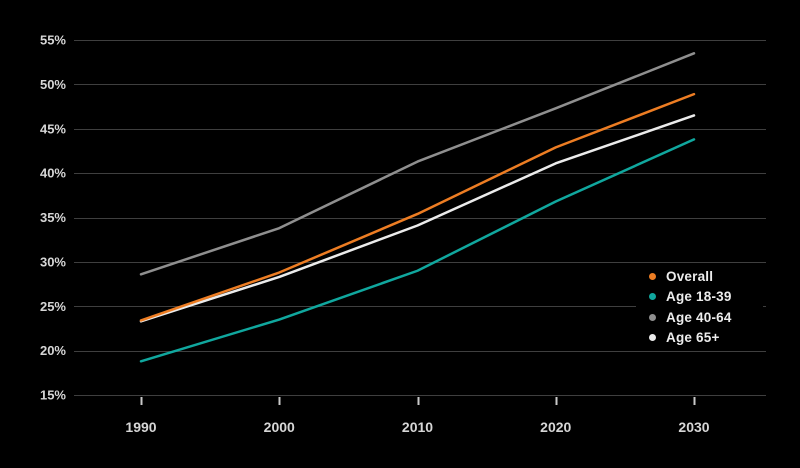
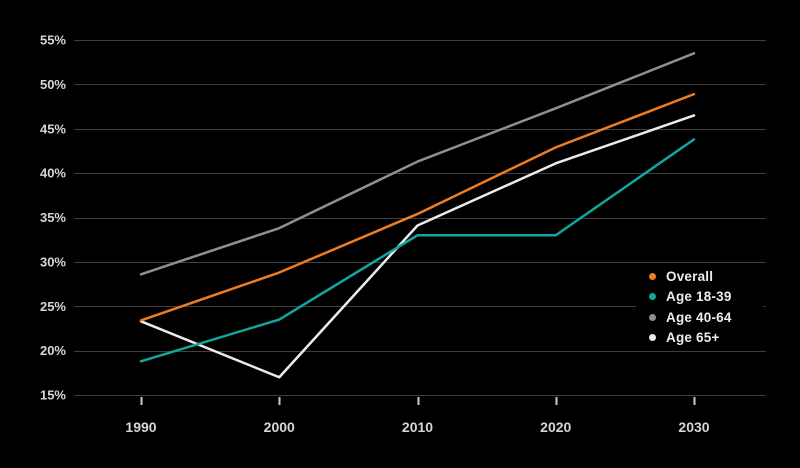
Age 65+/2000: 28% -> 17%
Age 18-39/2010: 29% -> 33%
Age 18-39/2020: 37% -> 33%
